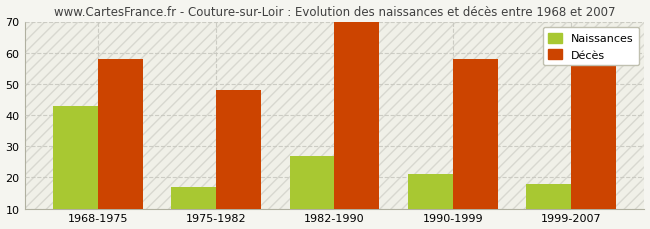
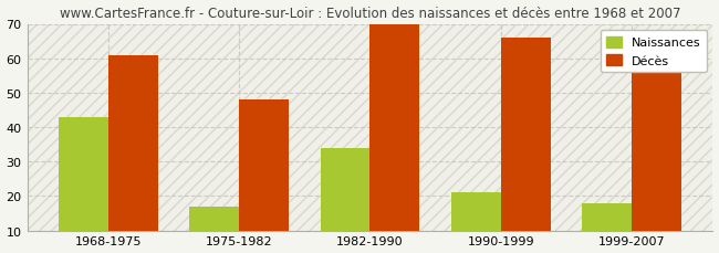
Décès/1968-1975: 58 -> 61
Naissances/1982-1990: 27 -> 34
Décès/1990-1999: 58 -> 66
